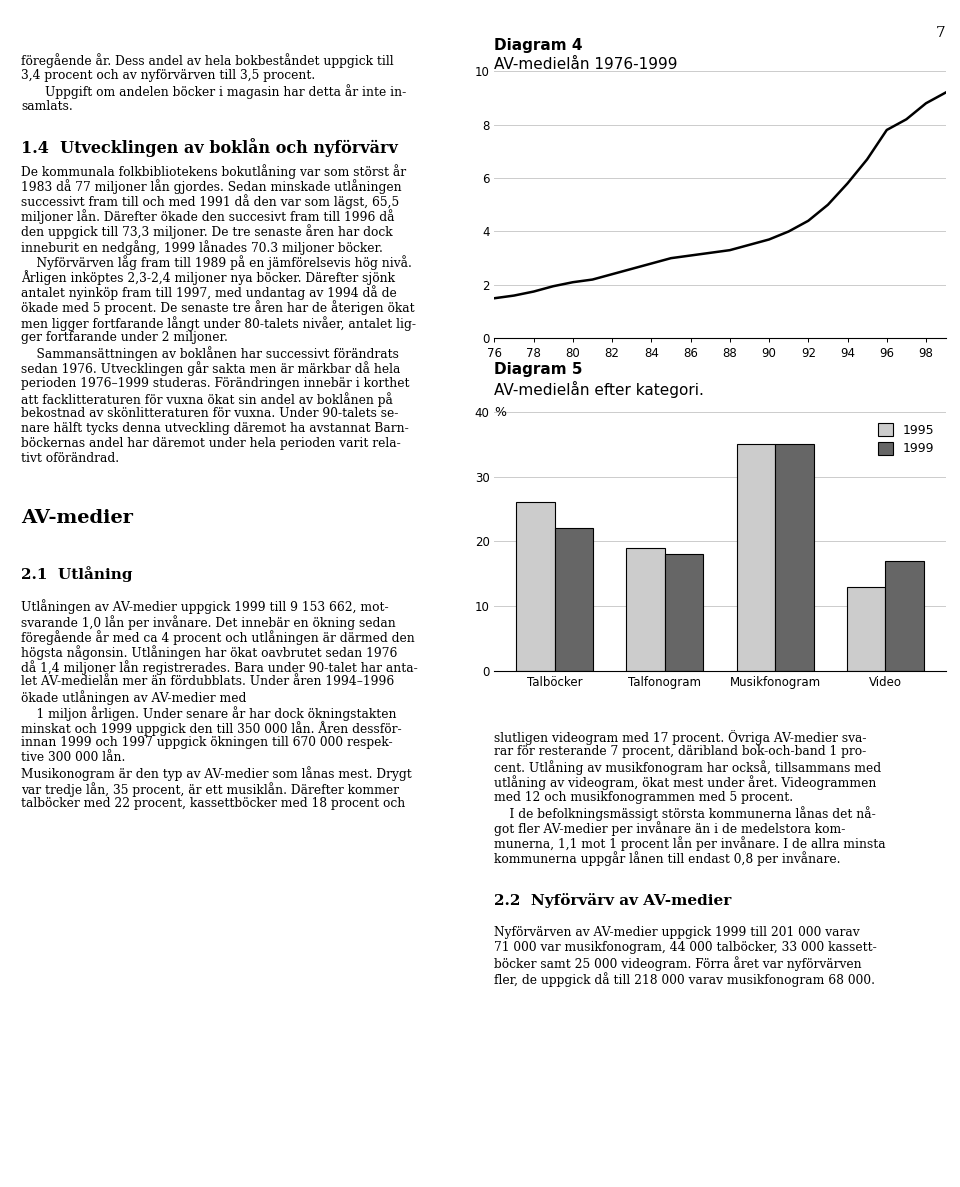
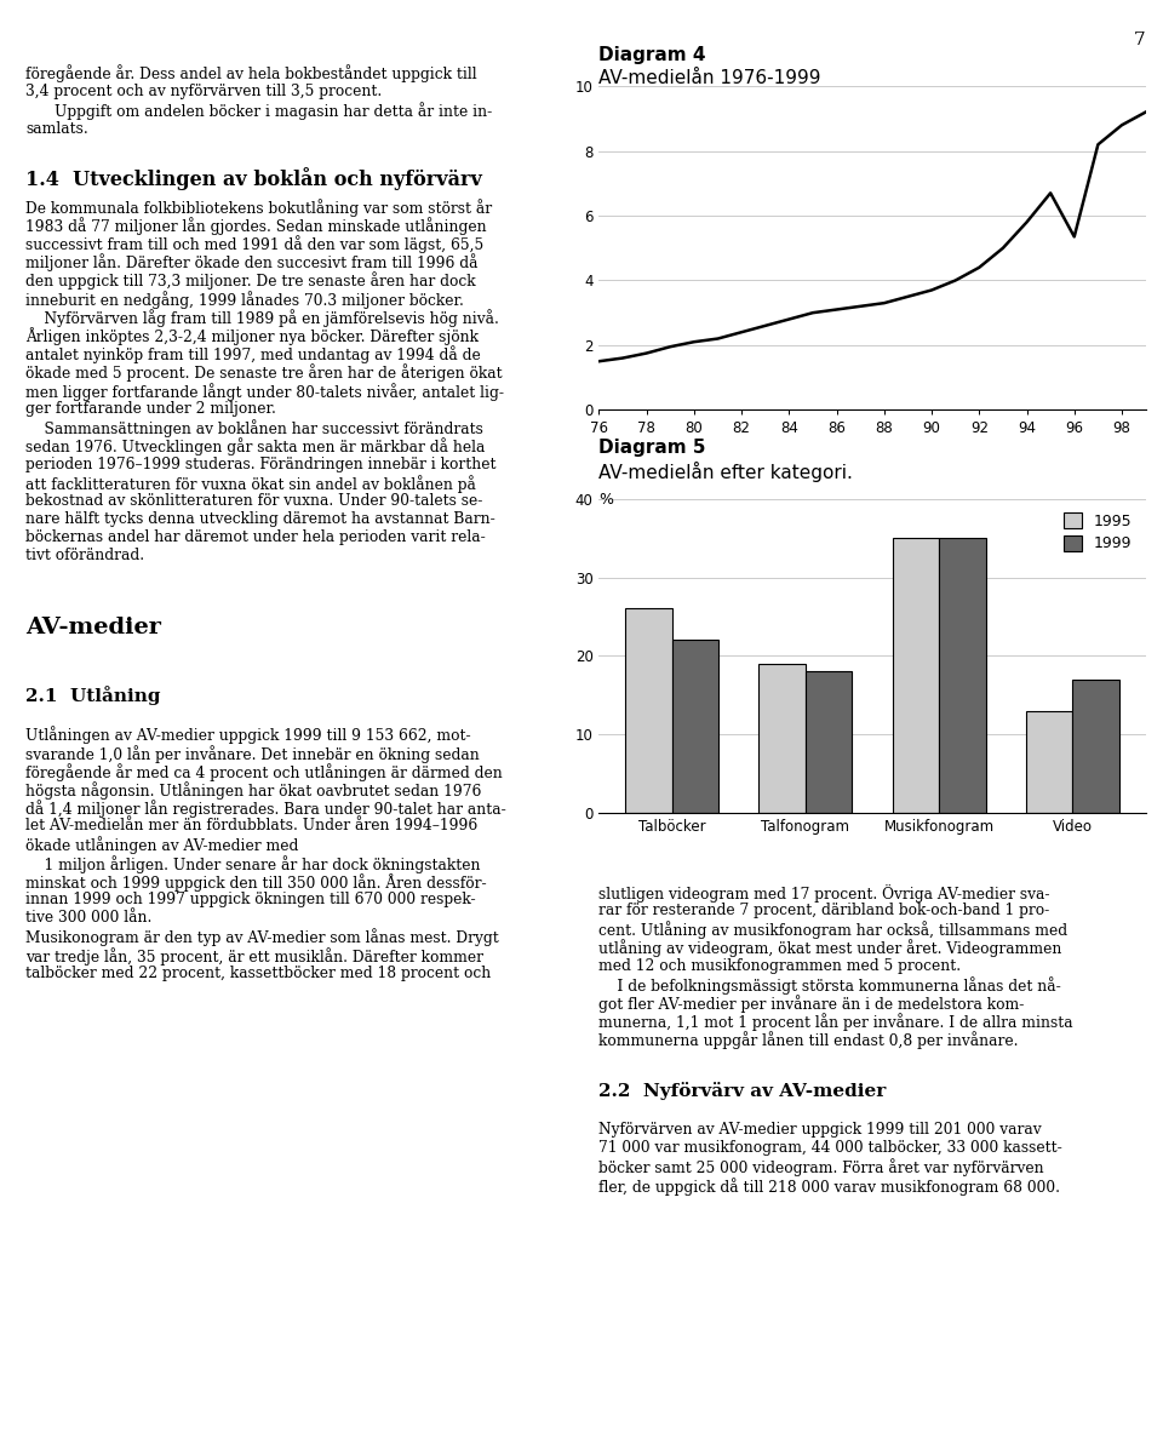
96: 7.80 -> 5.35
